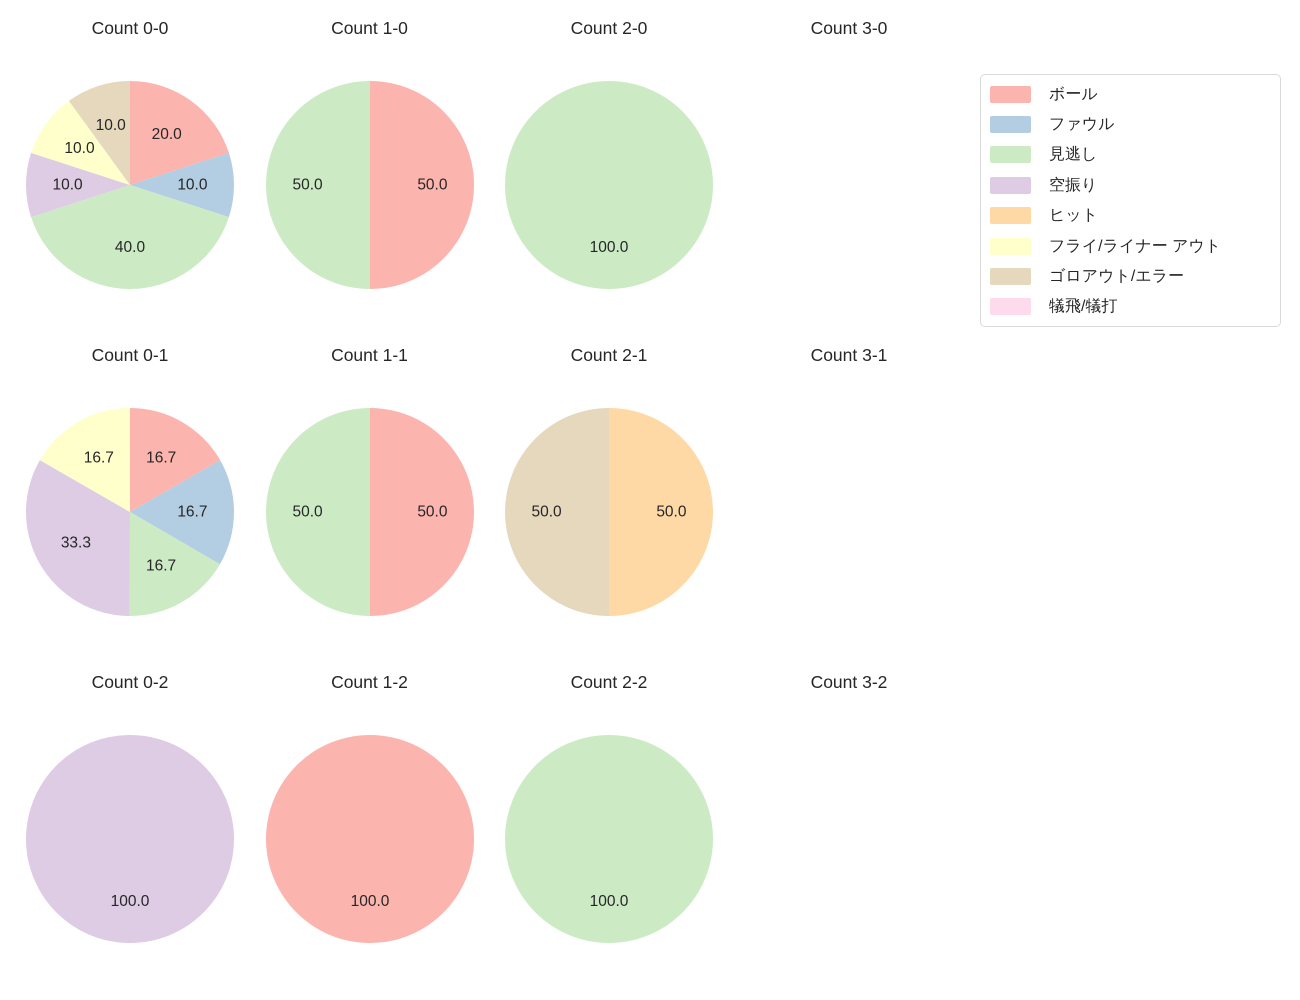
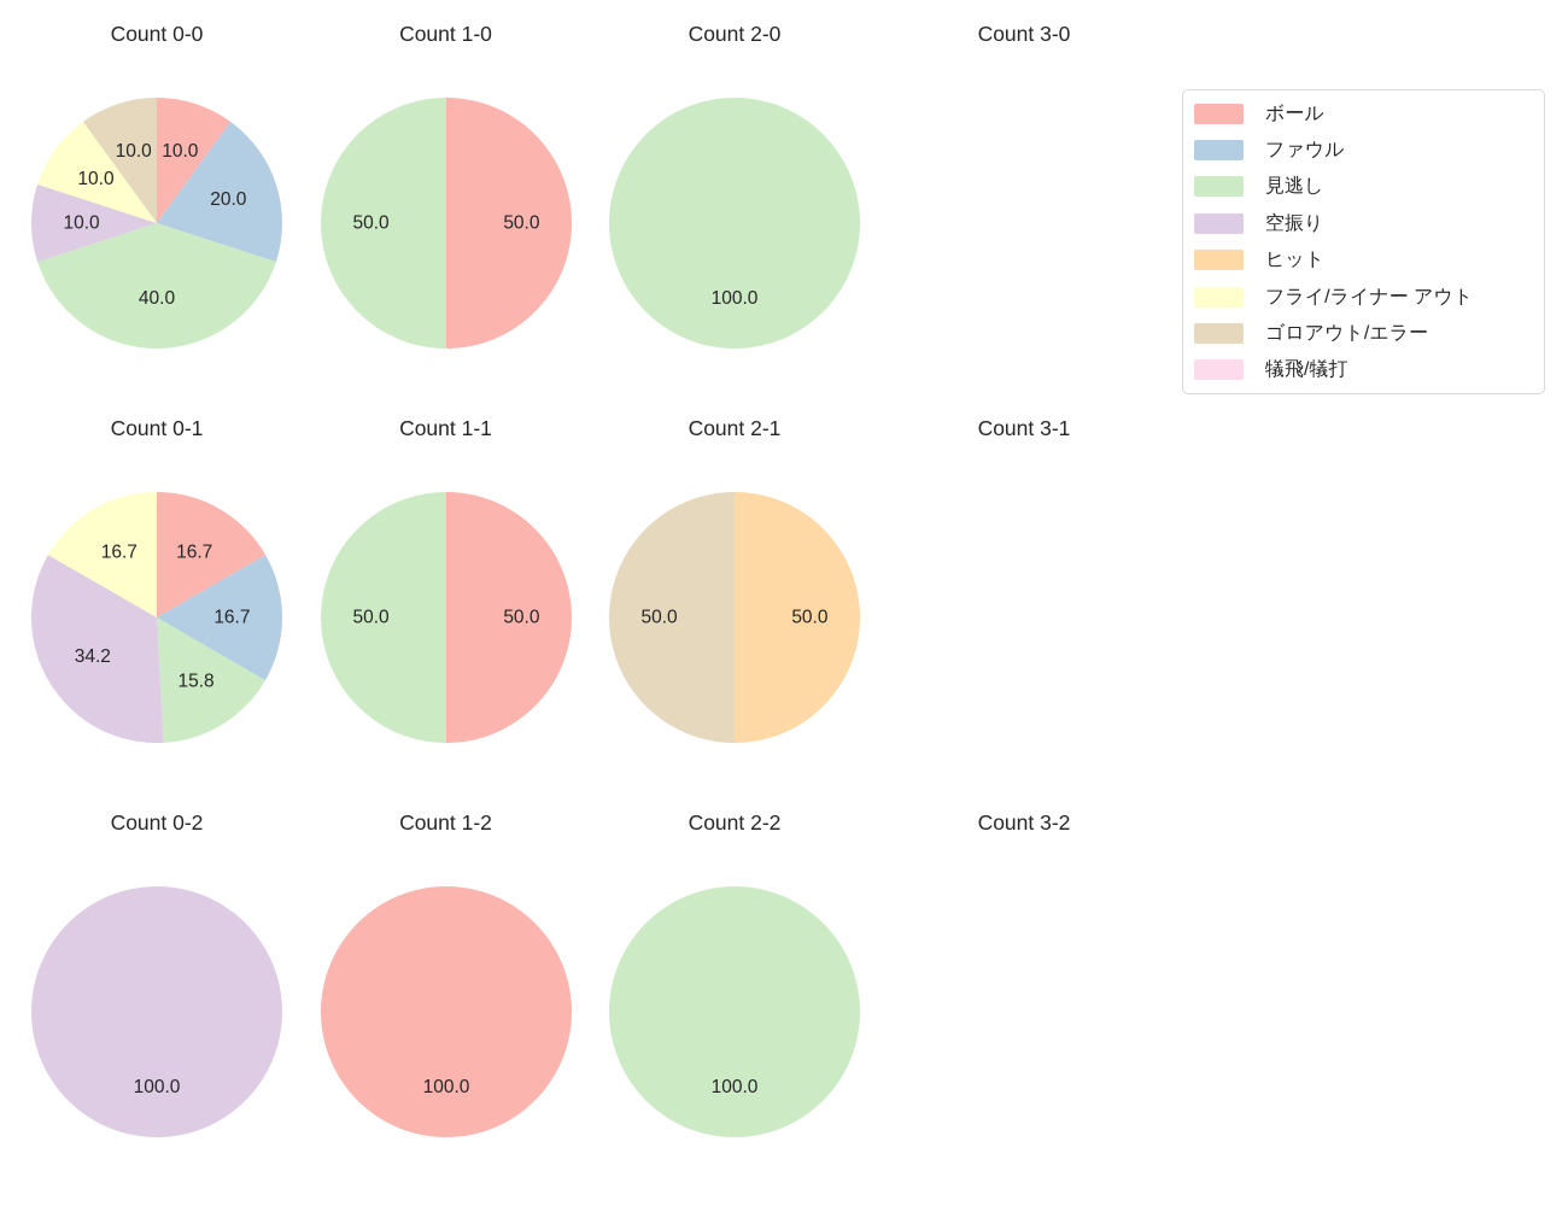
Count 0-0/ボール: 20.0 -> 10.0
Count 0-0/ファウル: 10.0 -> 20.0
Count 0-1/見逃し: 16.7 -> 15.8
Count 0-1/空振り: 33.3 -> 34.2
